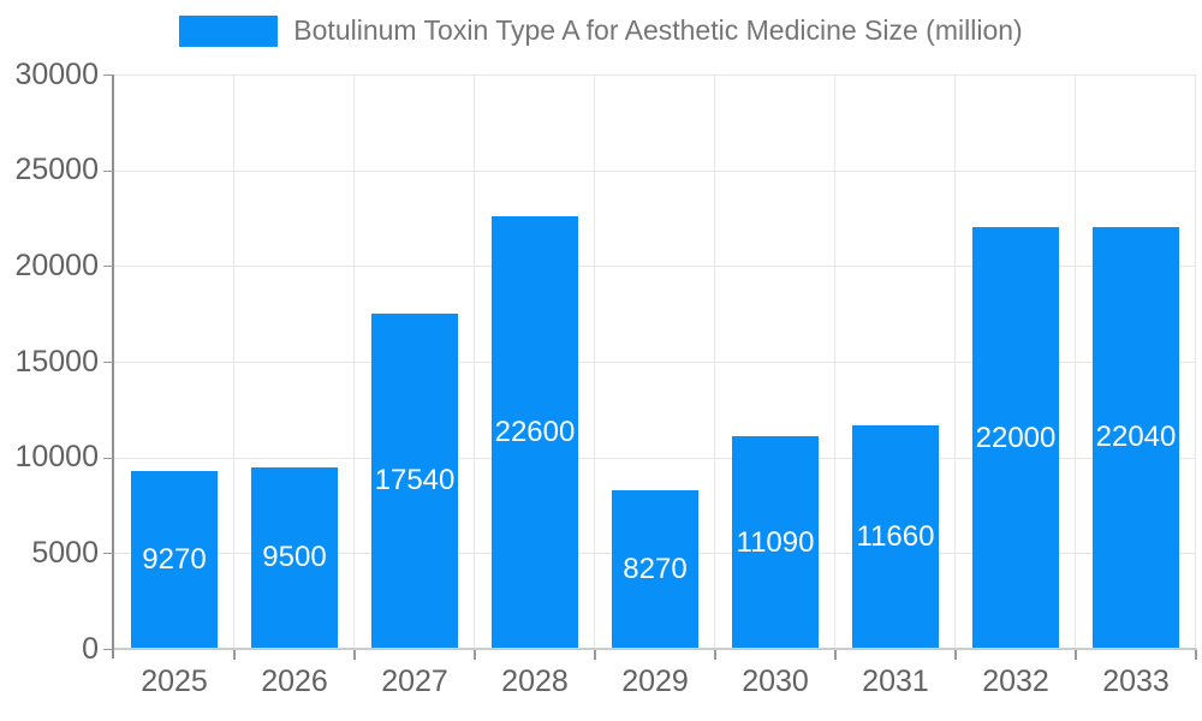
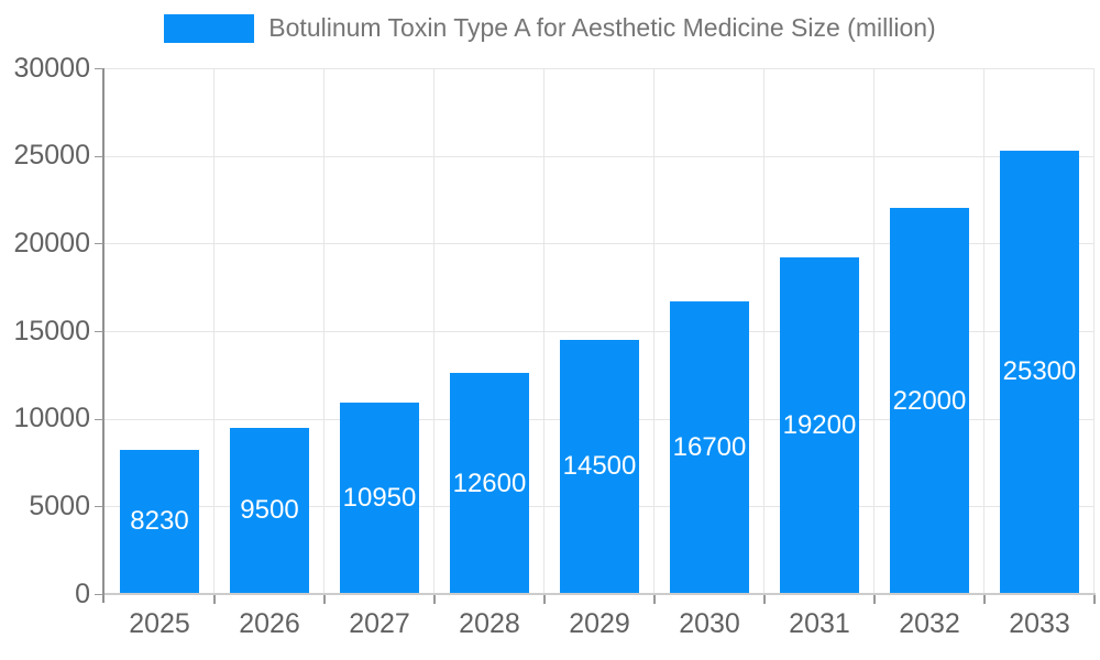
2025: 9270 -> 8230
2027: 17540 -> 10950
2028: 22600 -> 12600
2029: 8270 -> 14500
2030: 11090 -> 16700
2031: 11660 -> 19200
2033: 22040 -> 25300
